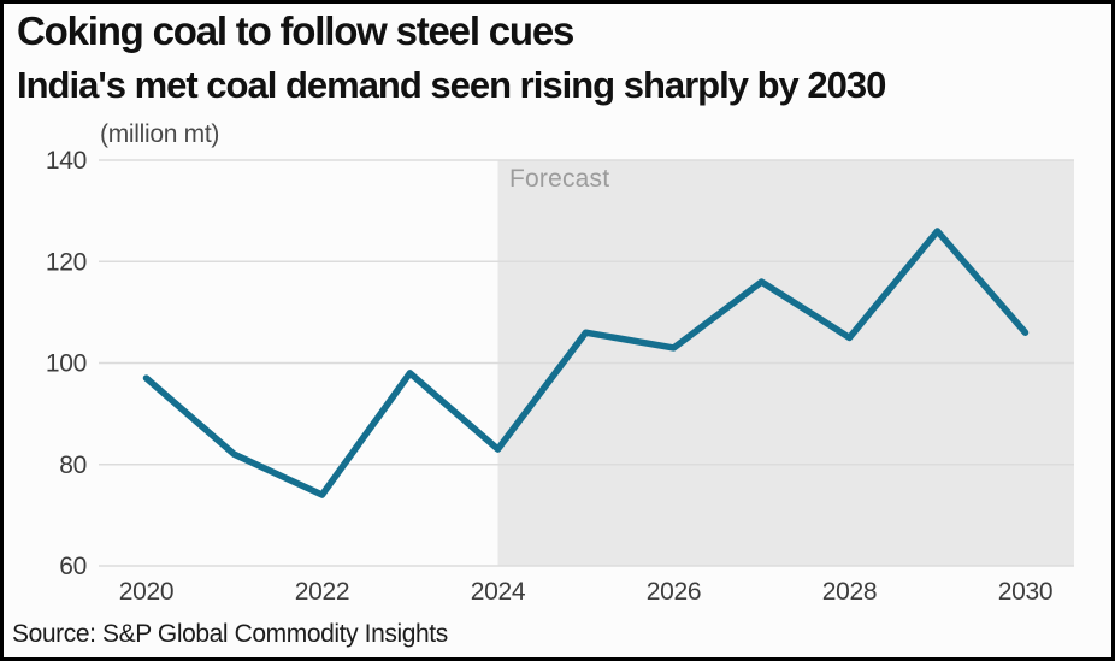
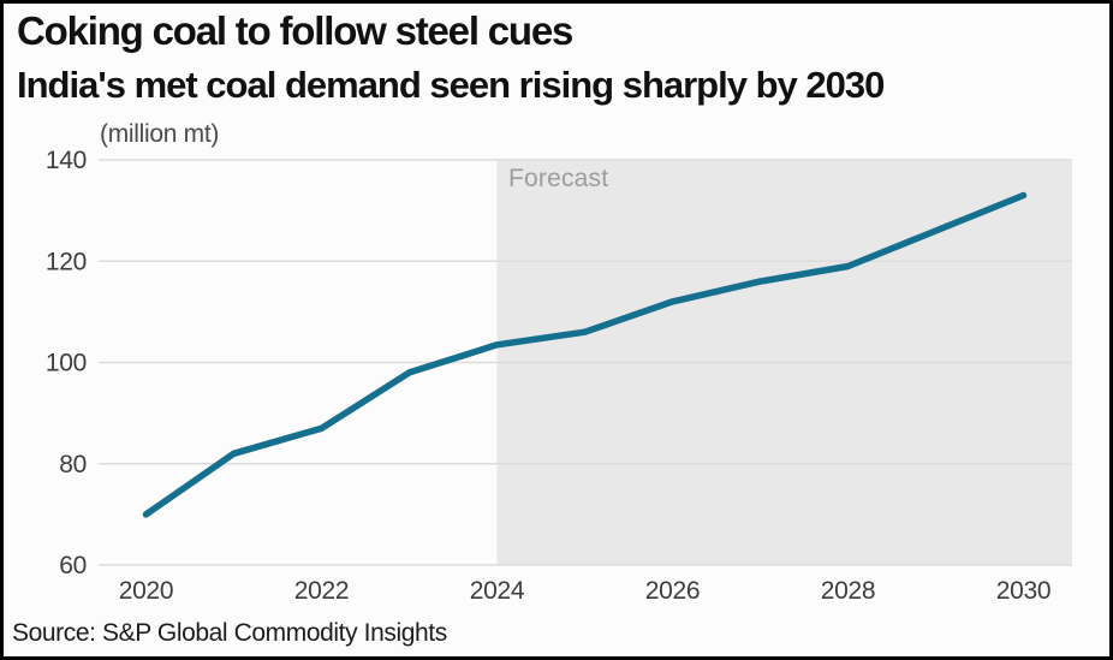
2020: 97 -> 70
2022: 74 -> 87
2024: 83 -> 104
2026: 103 -> 112
2028: 105 -> 119
2030: 106 -> 133
